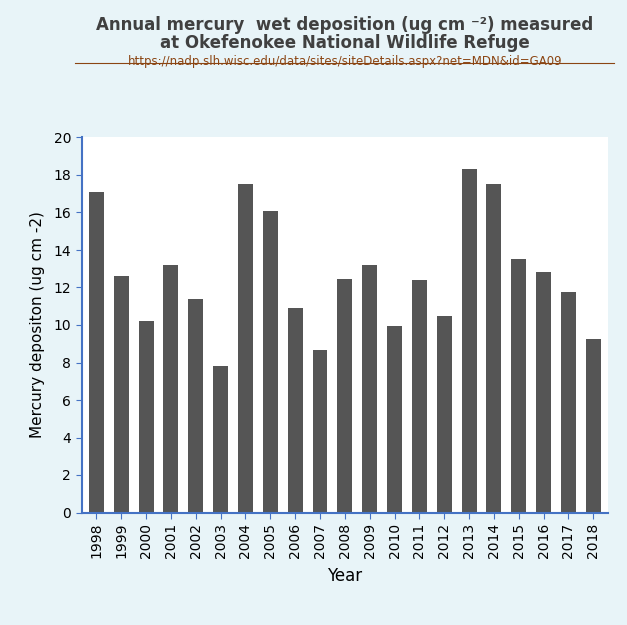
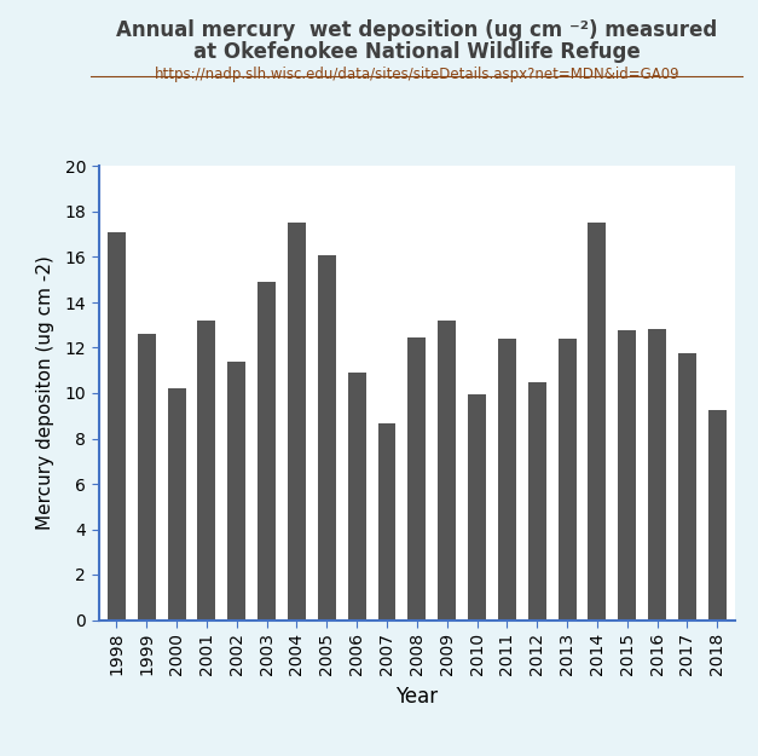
2003: 7.8 -> 14.9
2013: 18.3 -> 12.4
2015: 13.5 -> 12.8
